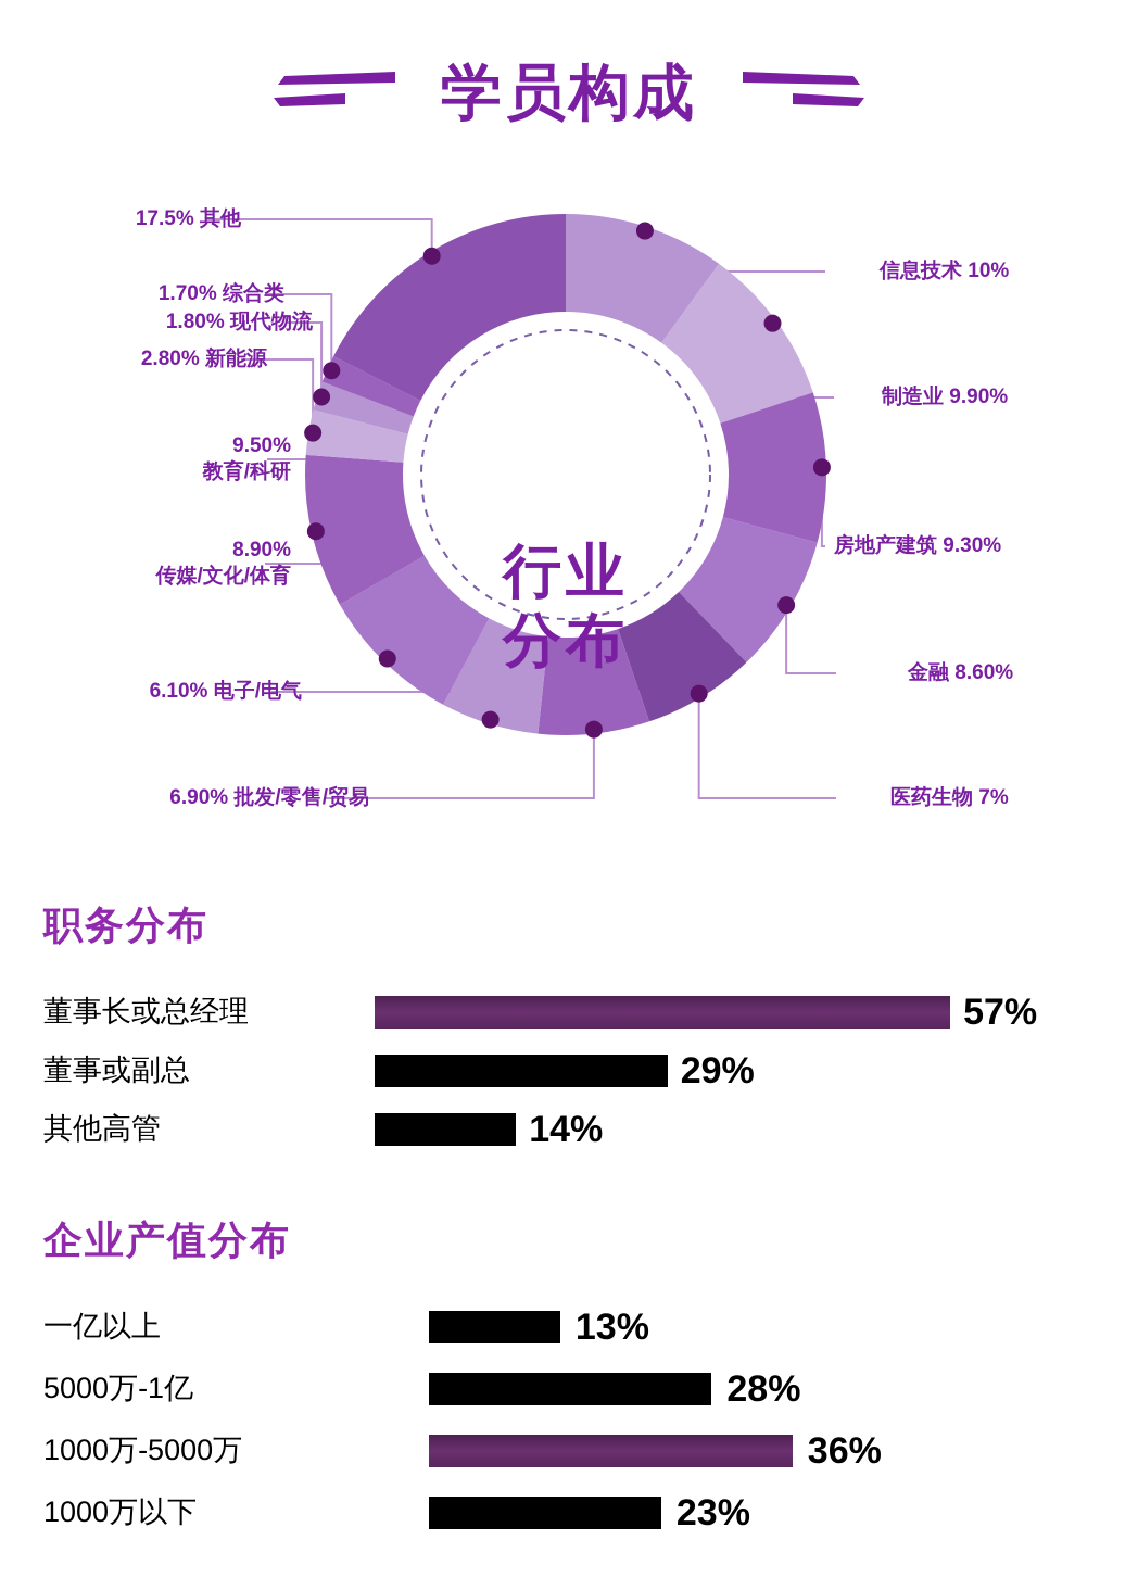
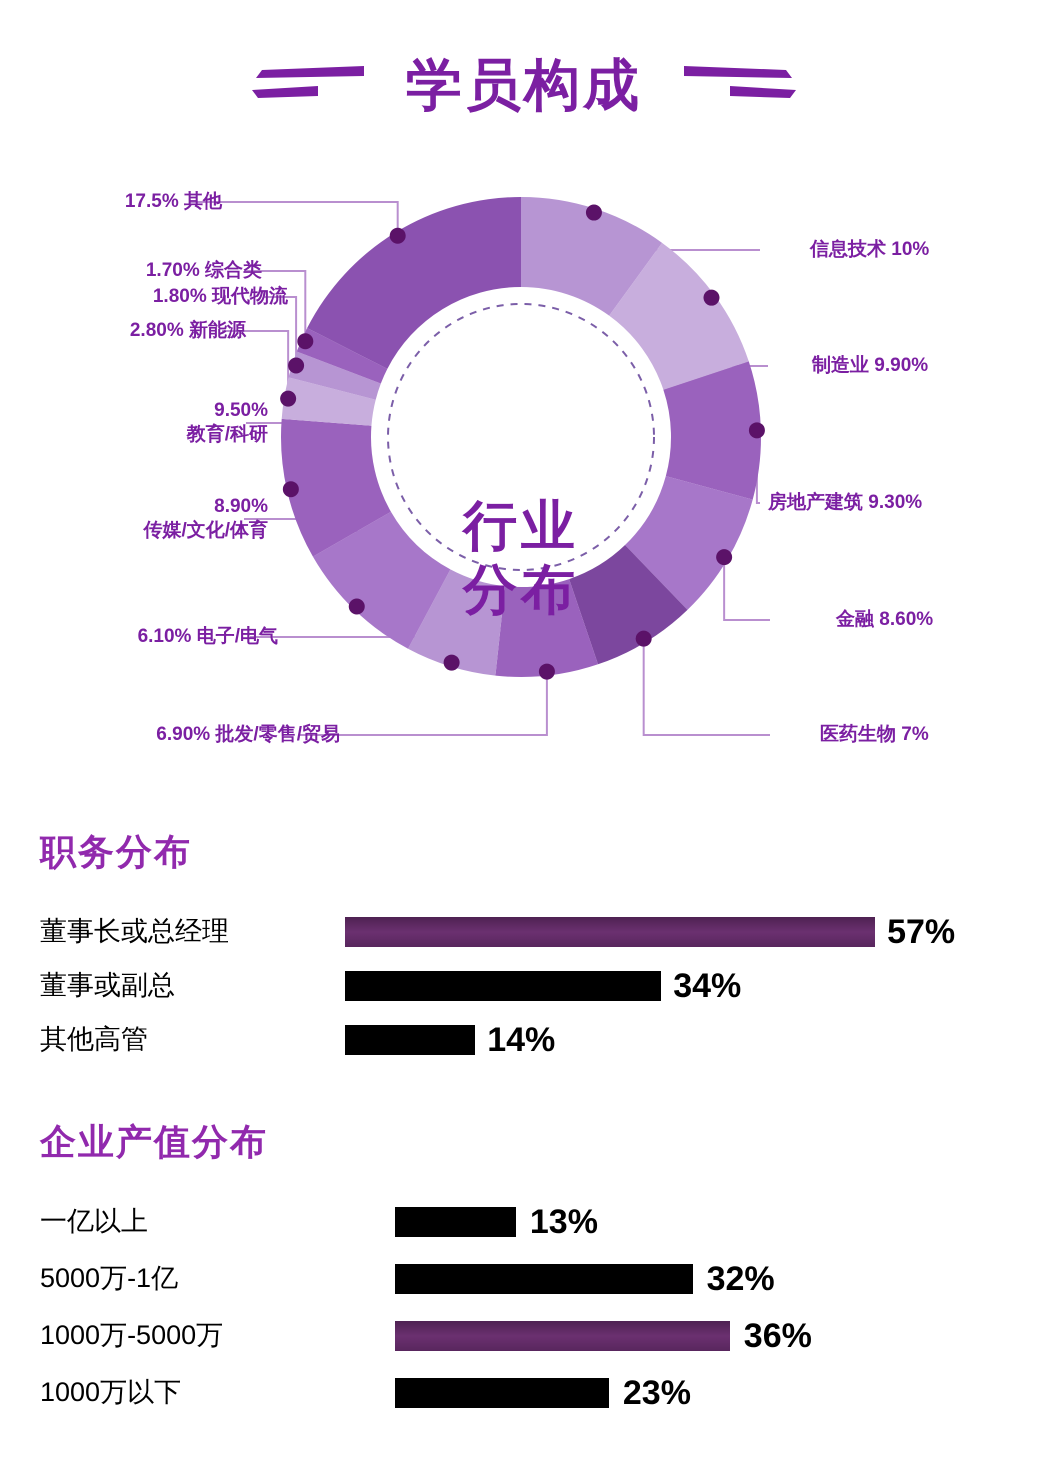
职务分布/董事或副总: 29% -> 34%
企业产值分布/5000万-1亿: 28% -> 32%
